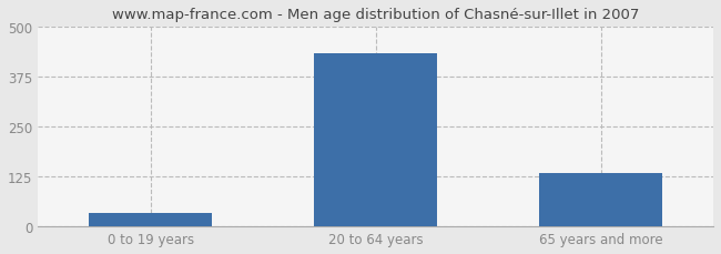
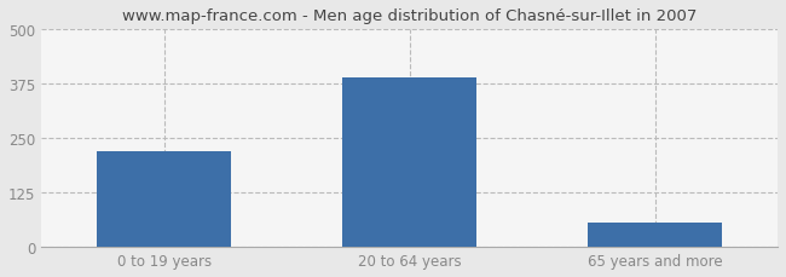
0 to 19 years: 35 -> 220
20 to 64 years: 435 -> 390
65 years and more: 135 -> 55
